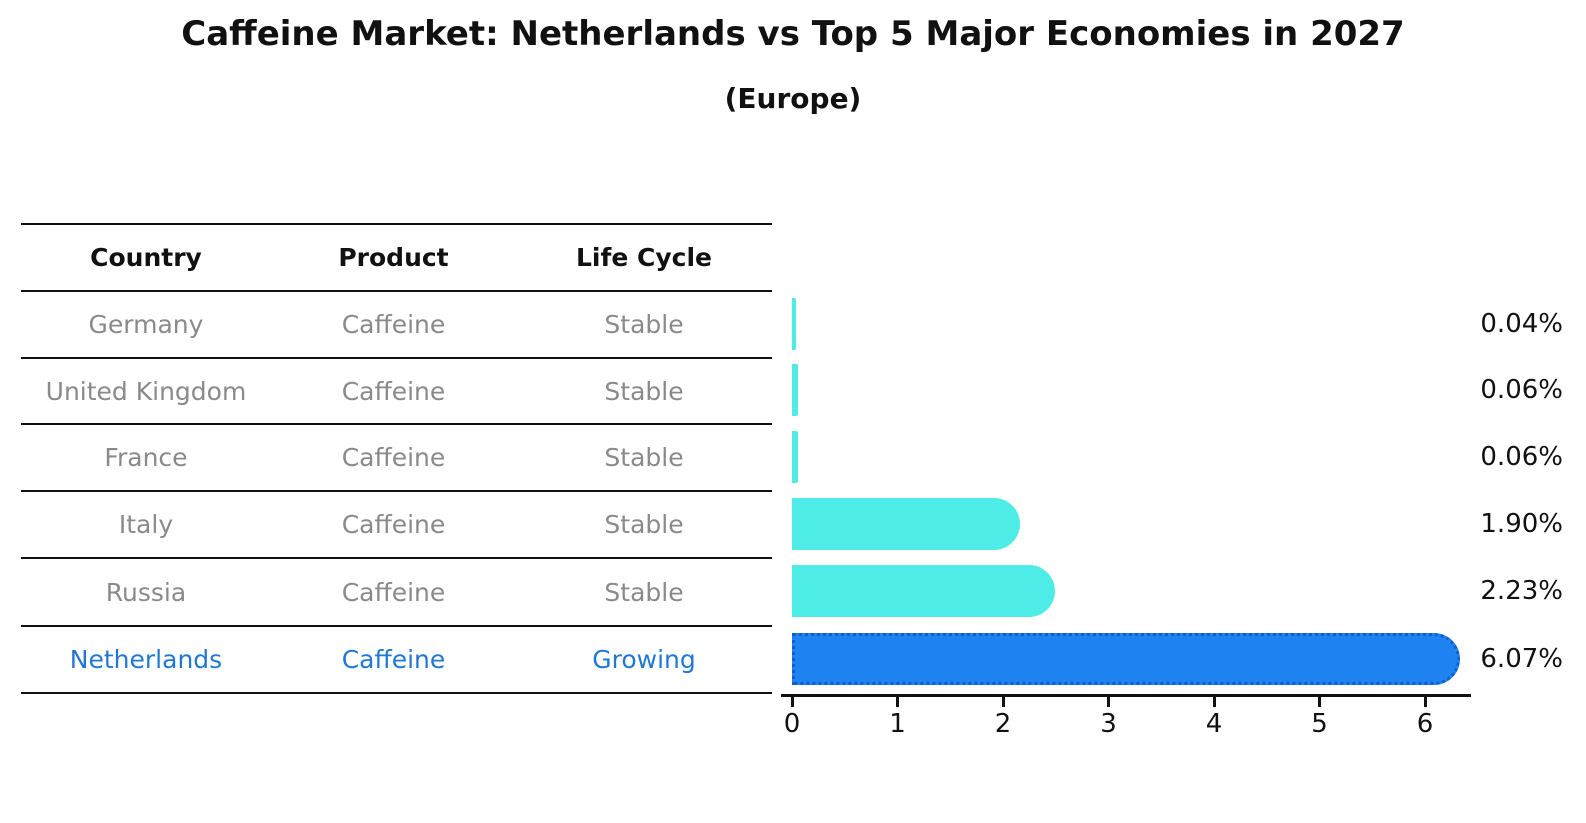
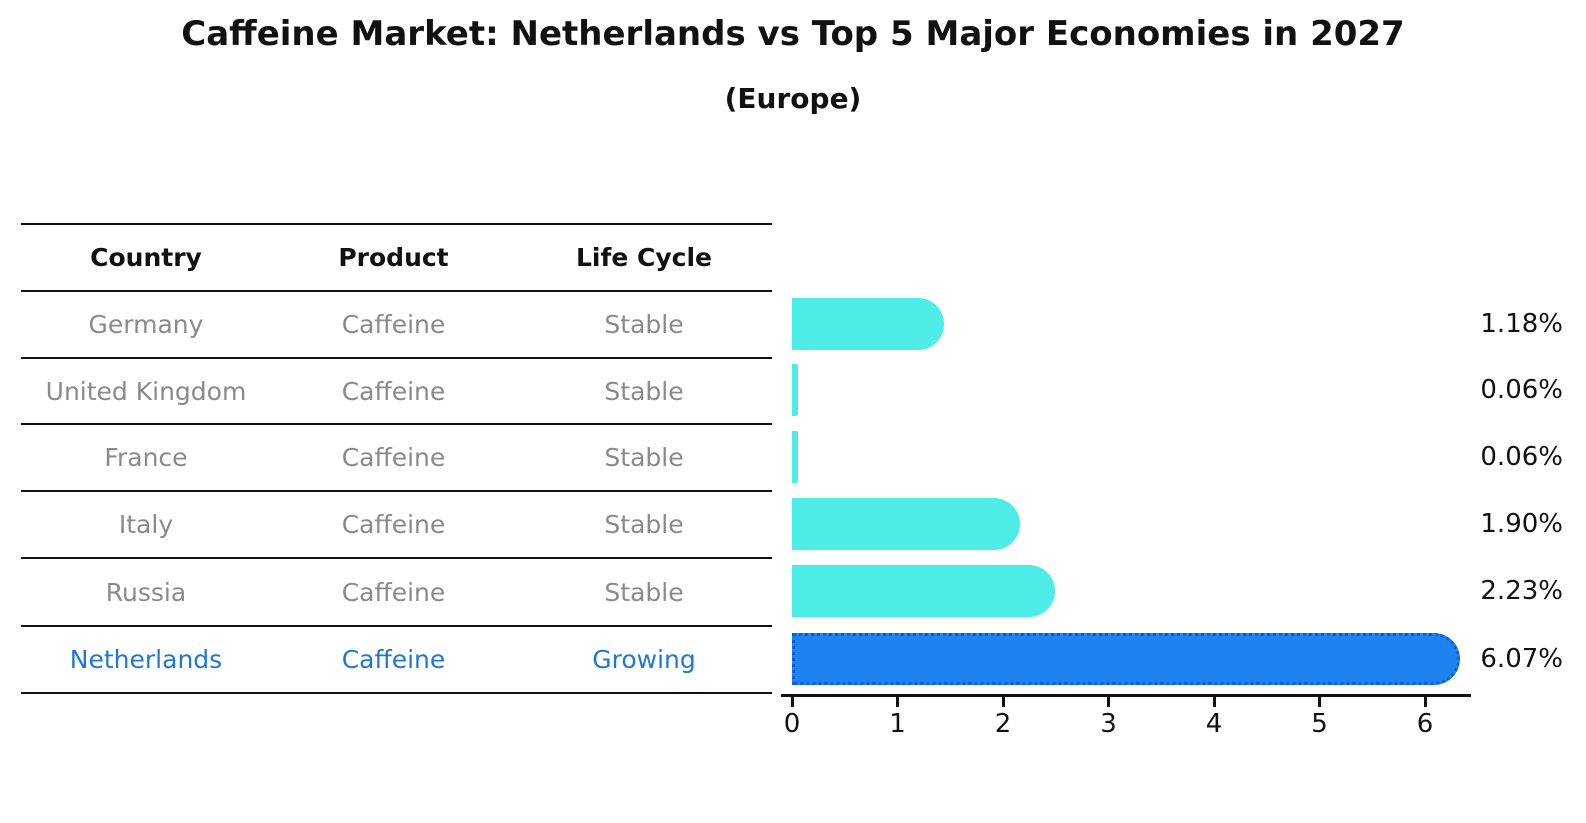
Germany: 0.04% -> 1.18%
